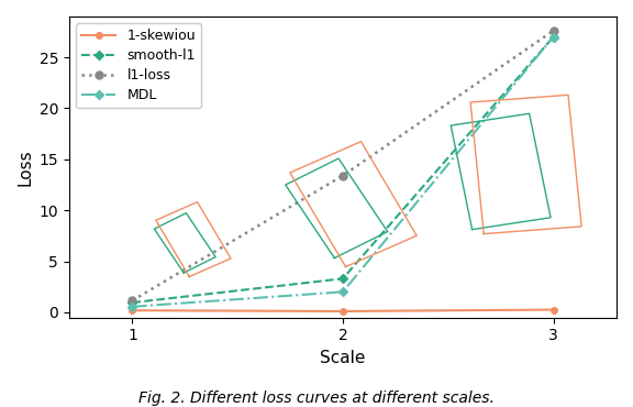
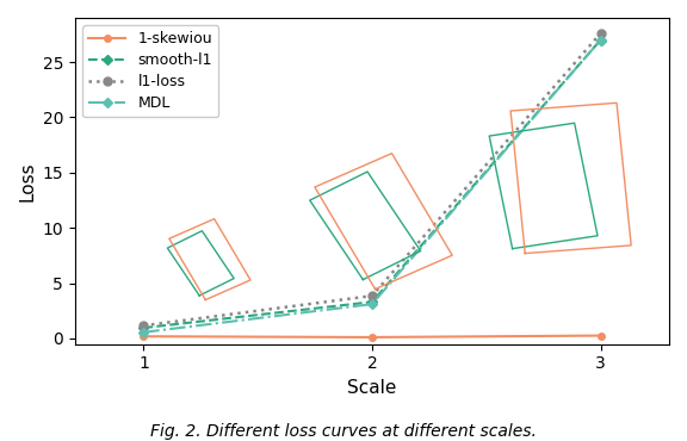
l1-loss/2: 13.4 -> 3.9
MDL/2: 2.0 -> 3.1
